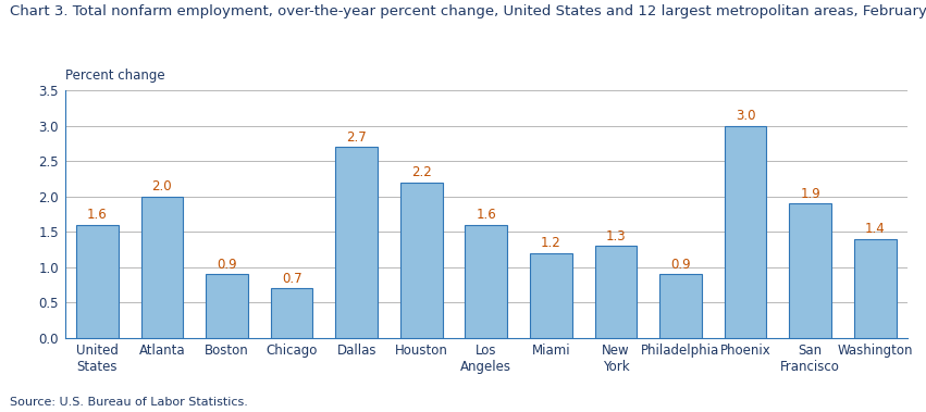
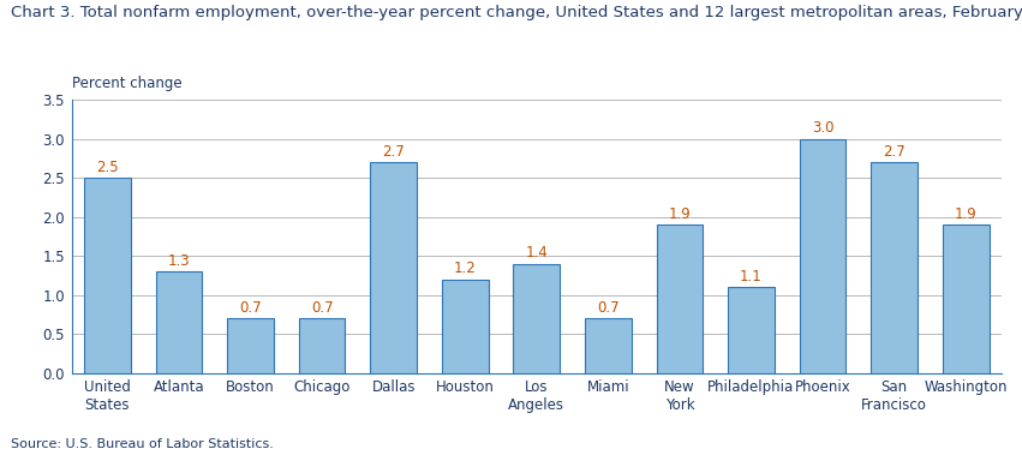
United States: 1.6 -> 2.5
Atlanta: 2.0 -> 1.3
Boston: 0.9 -> 0.7
Houston: 2.2 -> 1.2
Los Angeles: 1.6 -> 1.4
Miami: 1.2 -> 0.7
New York: 1.3 -> 1.9
Philadelphia: 0.9 -> 1.1
San Francisco: 1.9 -> 2.7
Washington: 1.4 -> 1.9
